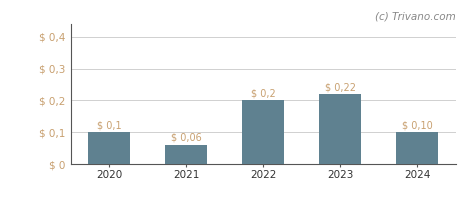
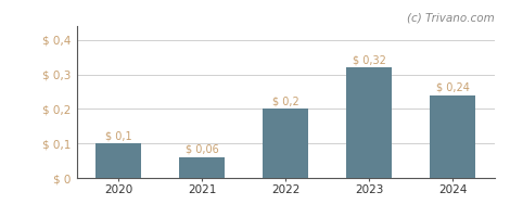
2023: 0,22 -> 0,32
2024: 0,10 -> 0,24
